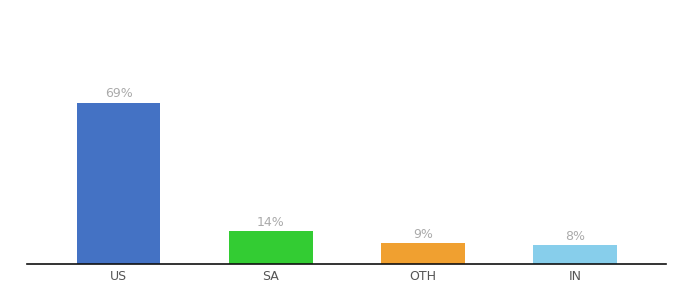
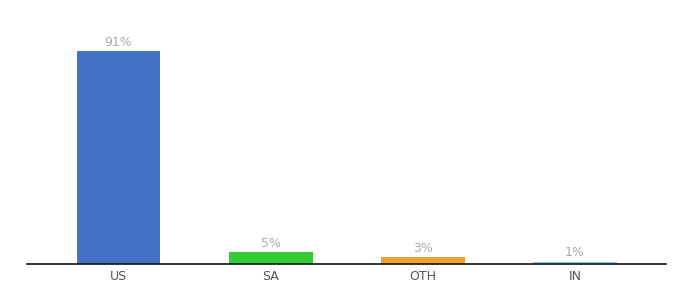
US: 69% -> 91%
SA: 14% -> 5%
OTH: 9% -> 3%
IN: 8% -> 1%
